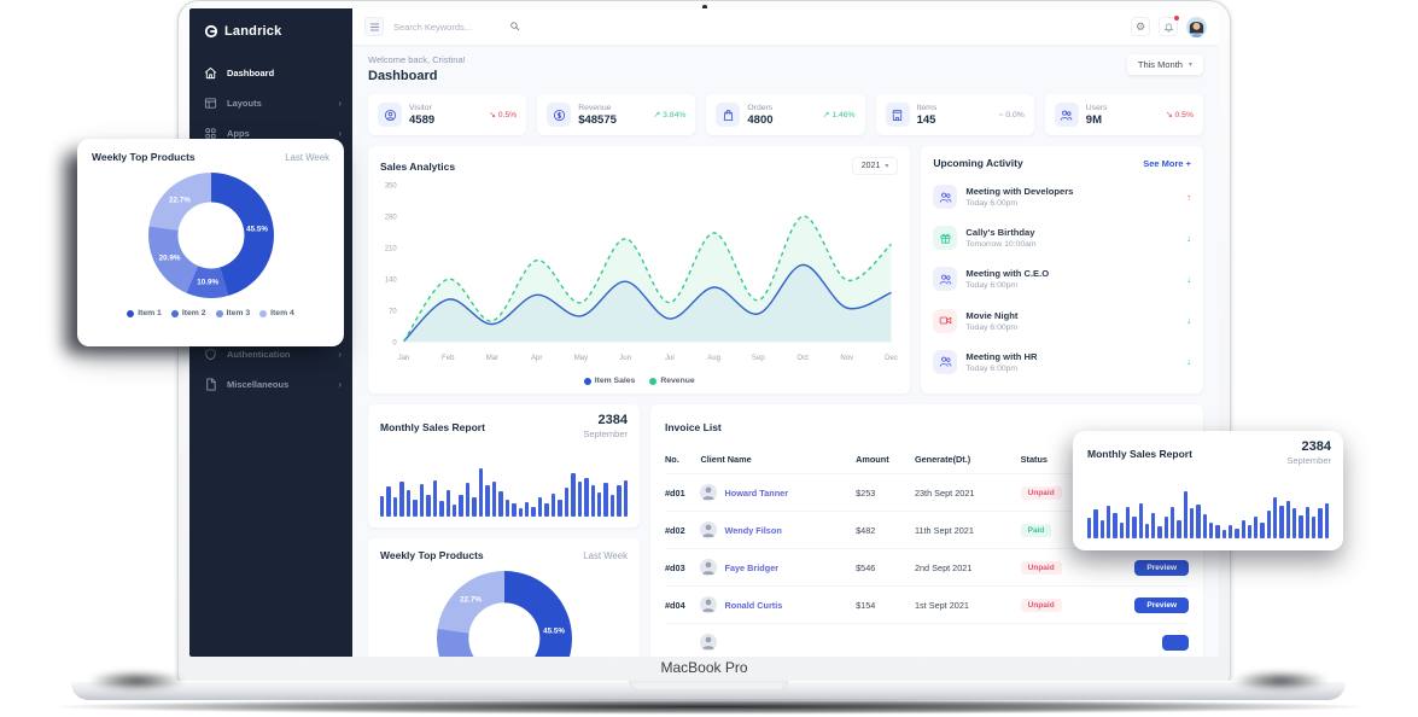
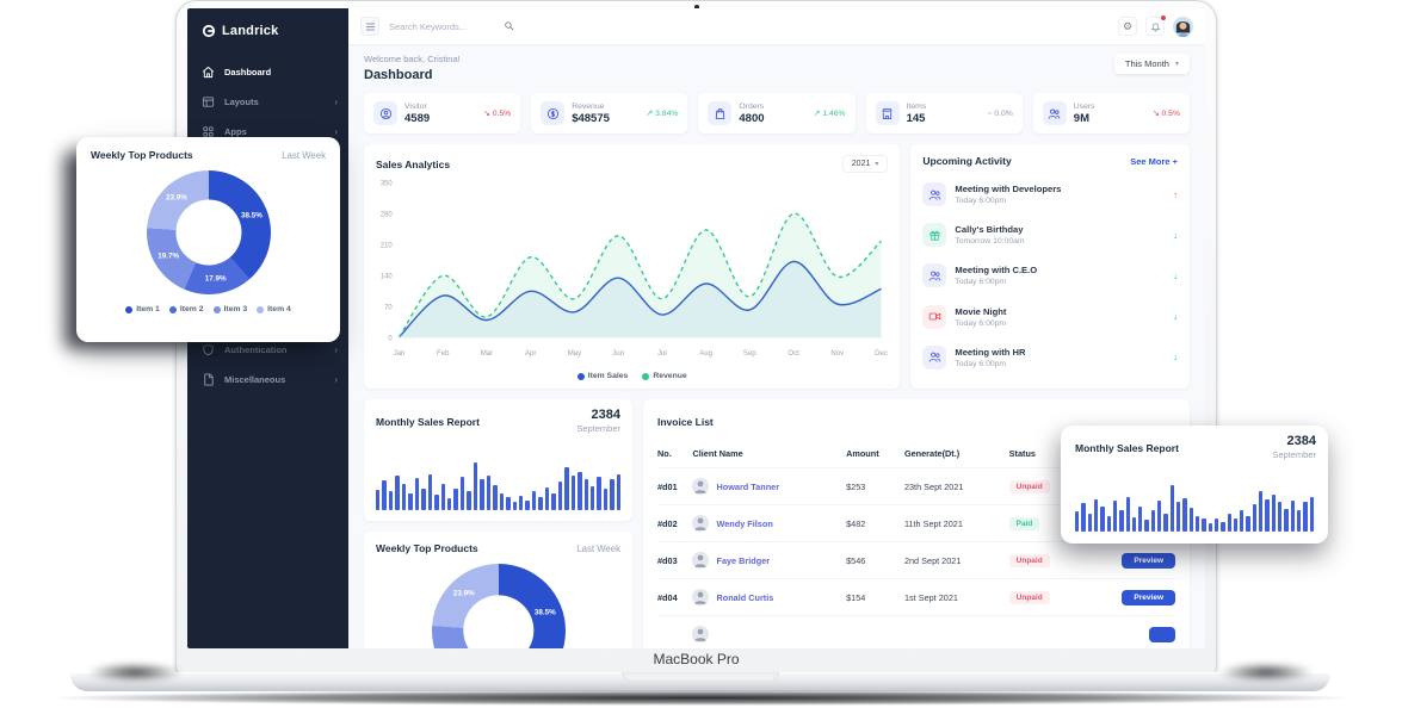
Weekly Top Products/Item 1: 45.5% -> 38.5%
Weekly Top Products/Item 2: 10.9% -> 17.9%
Weekly Top Products/Item 3: 20.9% -> 19.7%
Weekly Top Products/Item 4: 22.7% -> 23.9%
